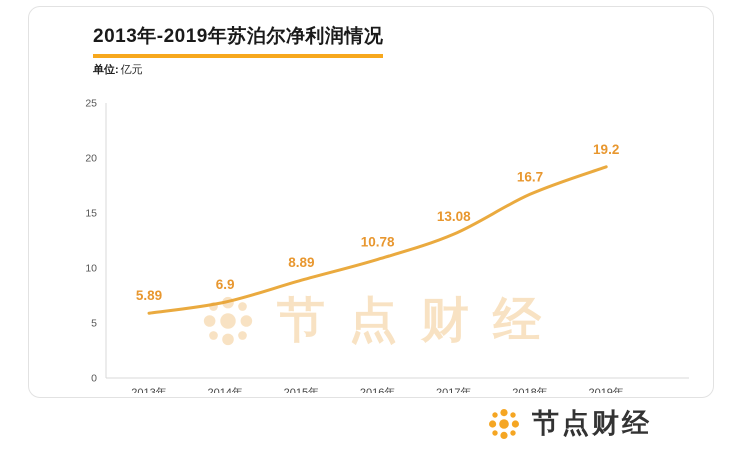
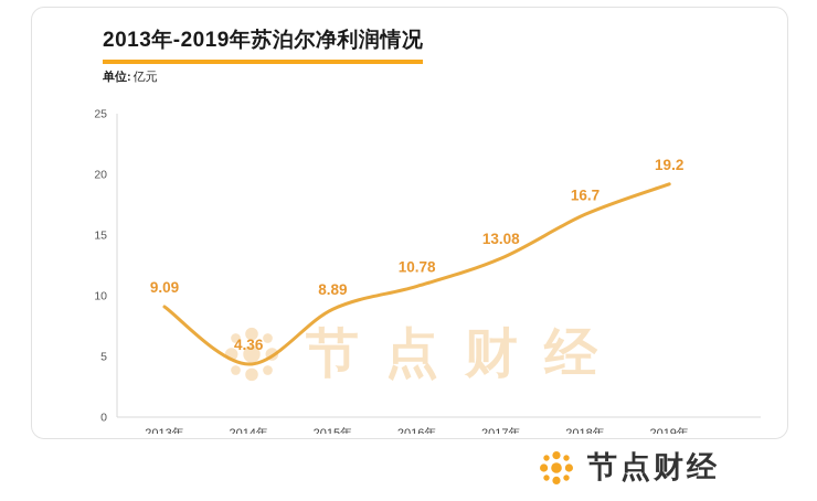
2013年: 5.89 -> 9.09
2014年: 6.9 -> 4.36
